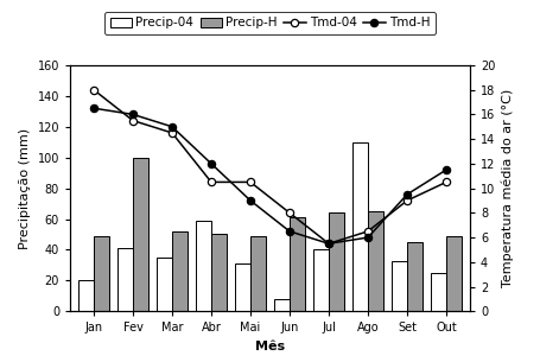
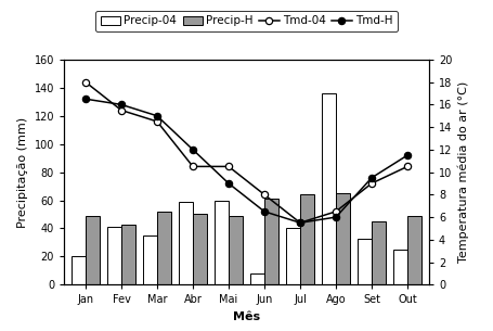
Precip-H/Fev: 100 -> 43
Precip-04/Mai: 31 -> 60
Precip-04/Ago: 110 -> 136
